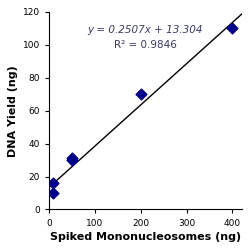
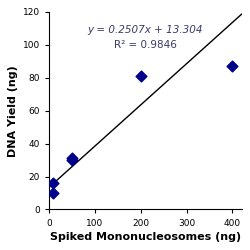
200: 70 -> 81
400: 110 -> 87
